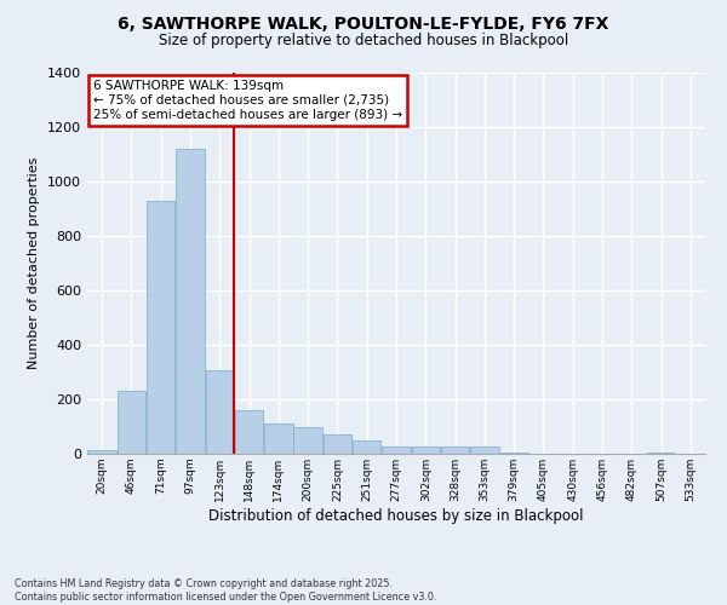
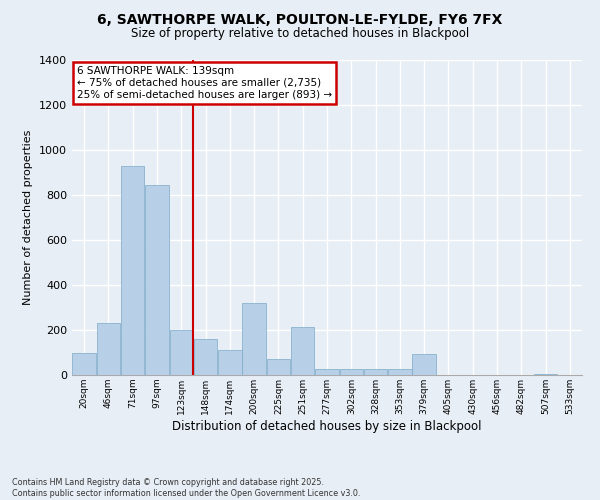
20sqm: 12 -> 100
97sqm: 1120 -> 845
123sqm: 305 -> 200
200sqm: 100 -> 320
251sqm: 50 -> 215
379sqm: 5 -> 95
